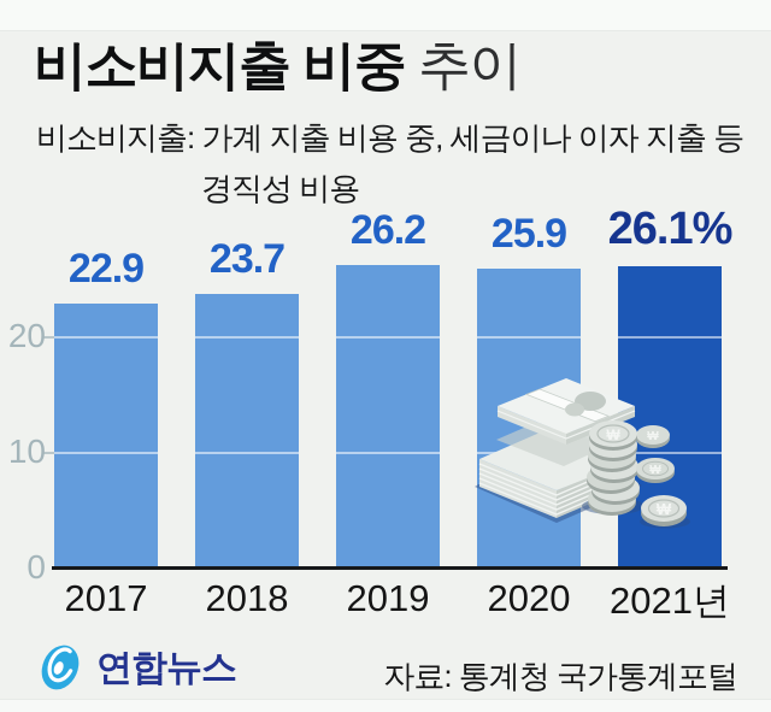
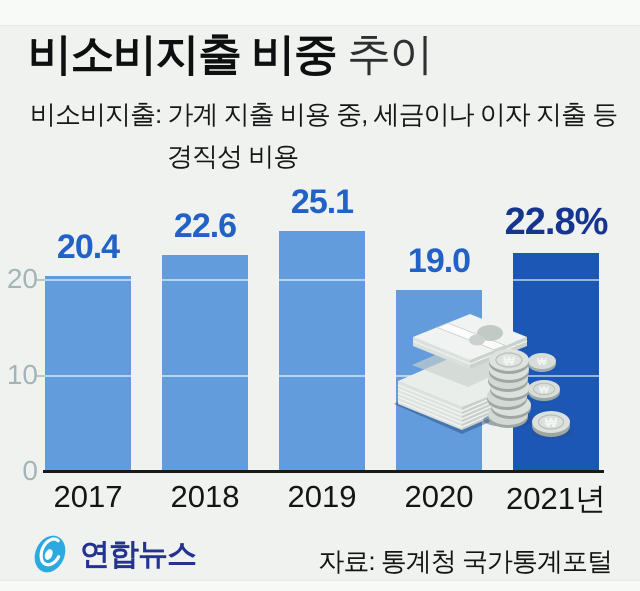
2017: 22.9 -> 20.4
2018: 23.7 -> 22.6
2019: 26.2 -> 25.1
2020: 25.9 -> 19.0
2021년: 26.1% -> 22.8%
